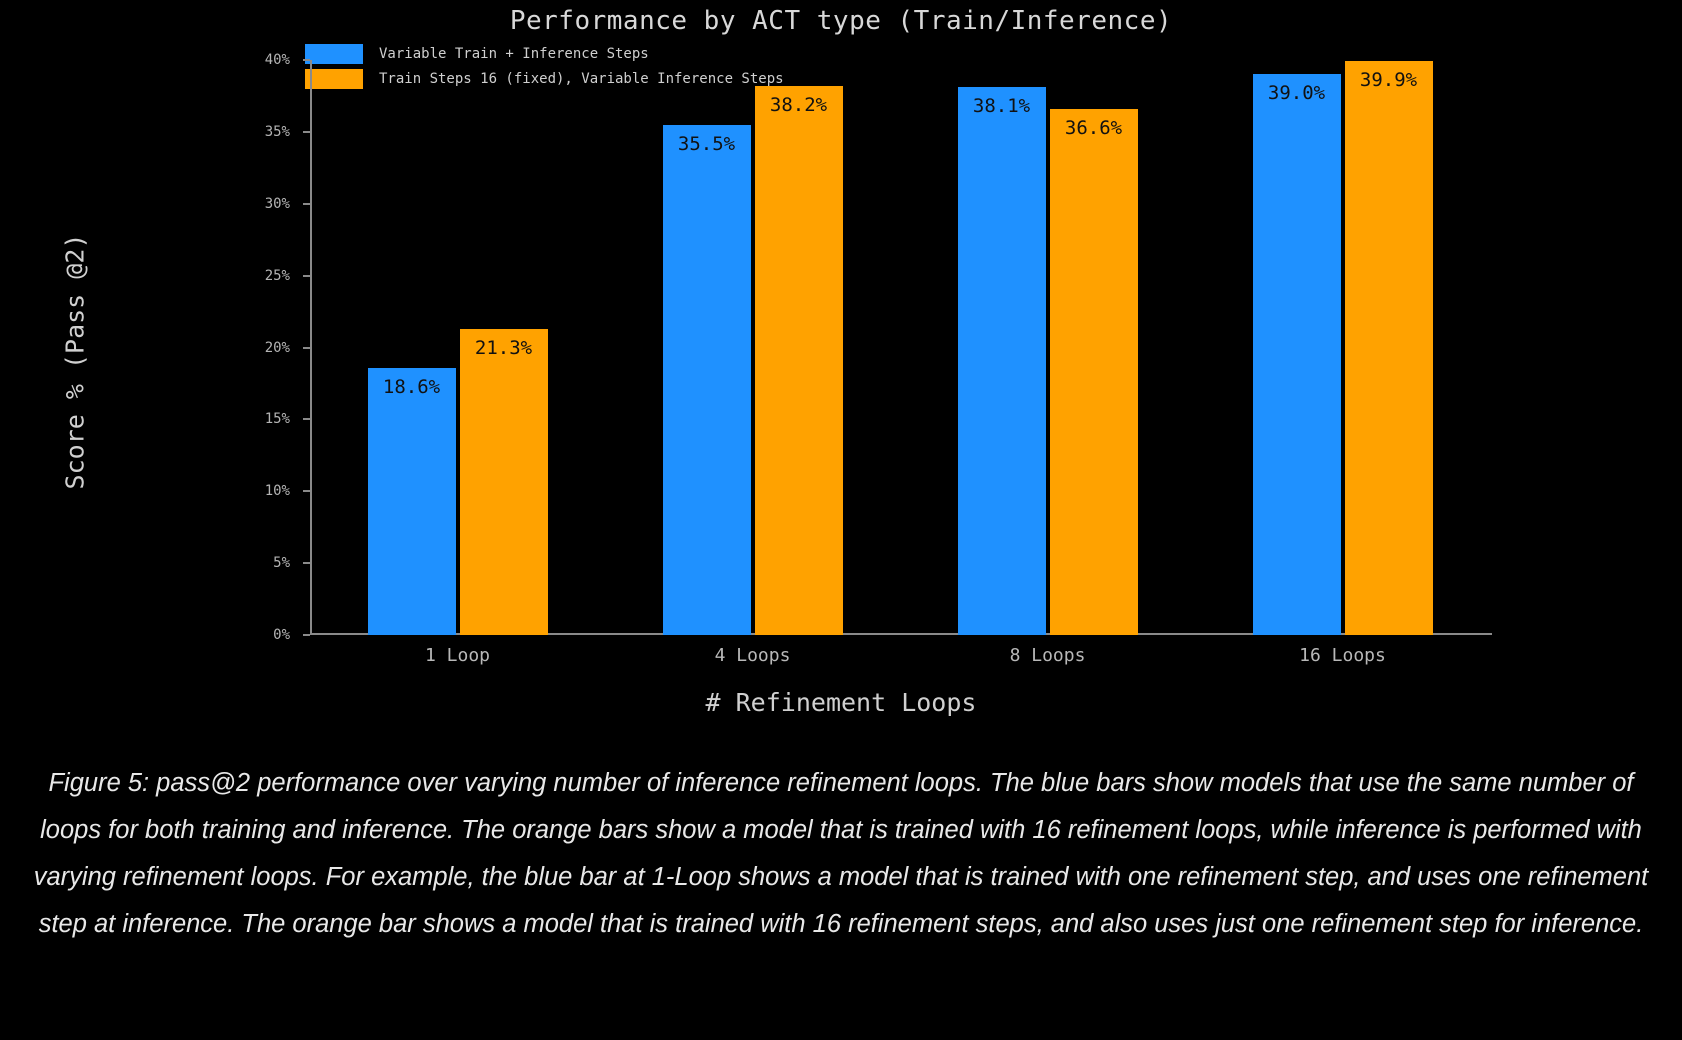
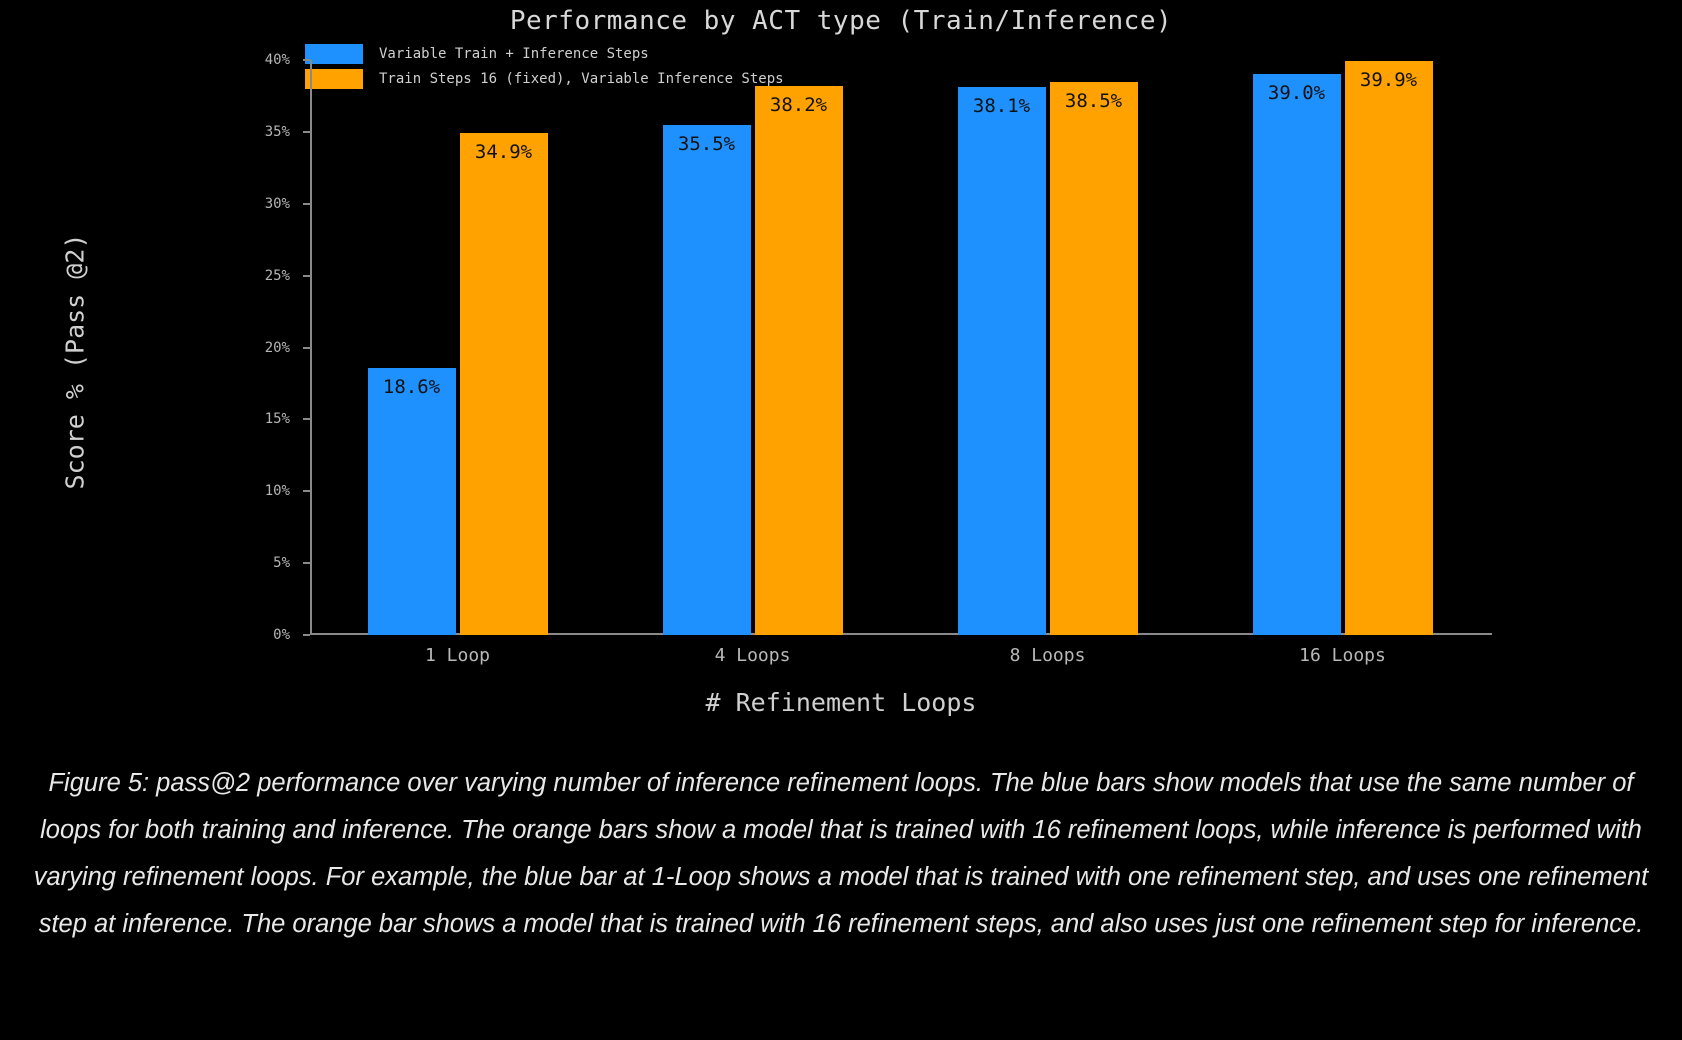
Train Steps 16 (fixed), Variable Inference Steps/1 Loop: 21.3% -> 34.9%
Train Steps 16 (fixed), Variable Inference Steps/8 Loops: 36.6% -> 38.5%
